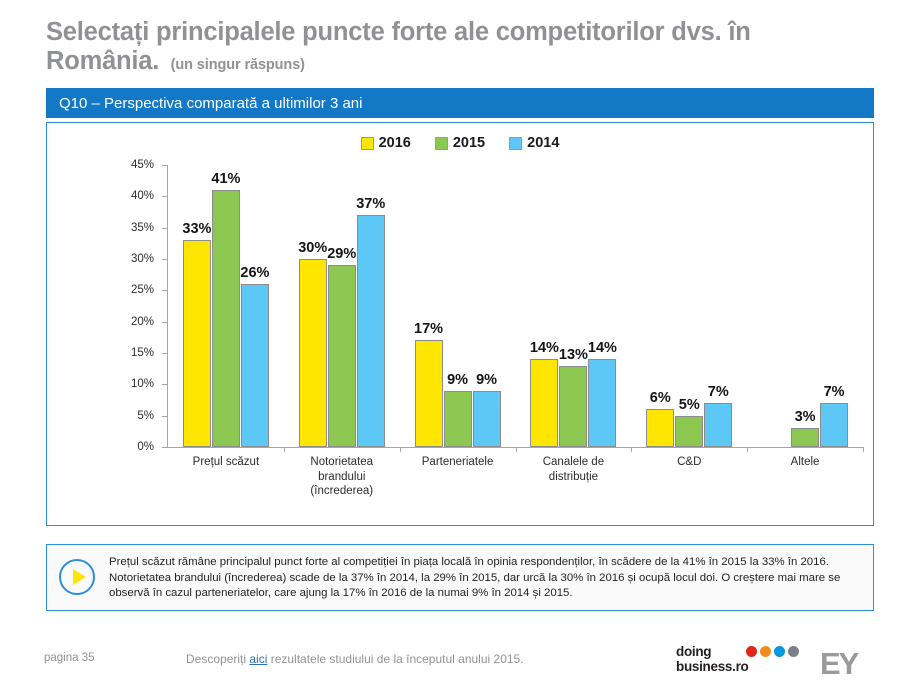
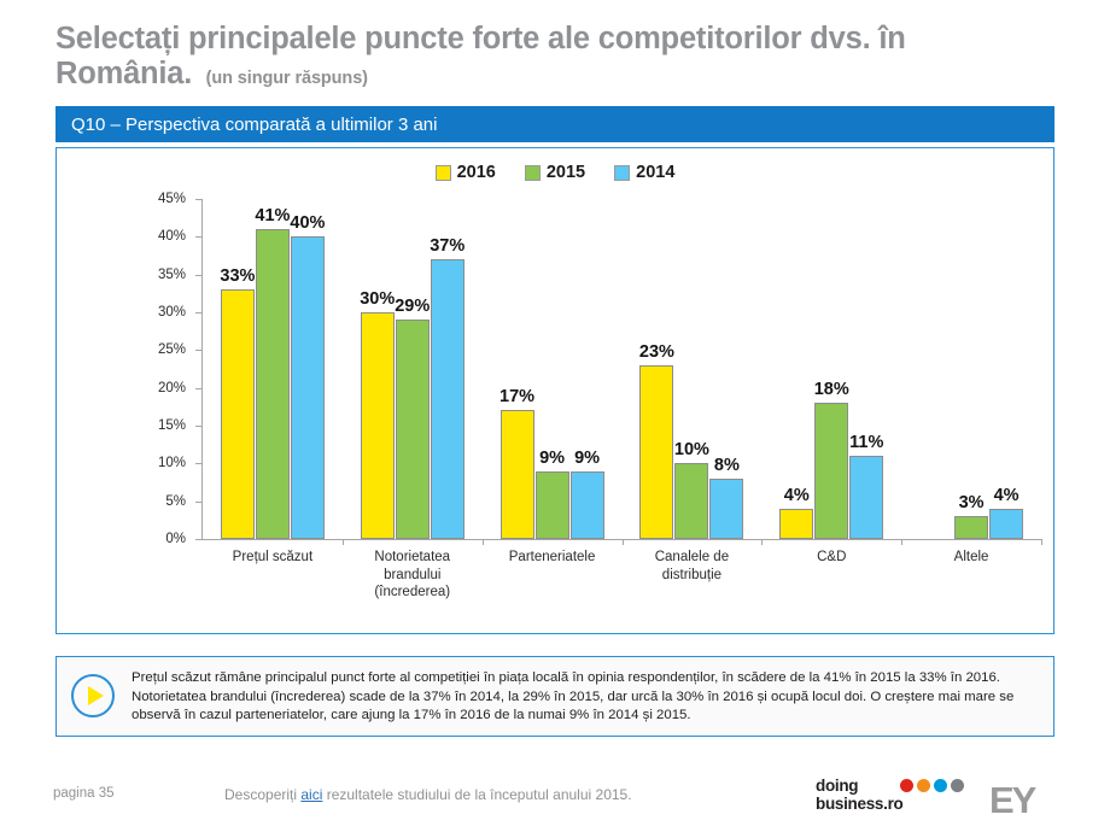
2014/Prețul scăzut: 26% -> 40%
2016/Canalele de distribuție: 14% -> 23%
2015/Canalele de distribuție: 13% -> 10%
2014/Canalele de distribuție: 14% -> 8%
2016/C&D: 6% -> 4%
2015/C&D: 5% -> 18%
2014/C&D: 7% -> 11%
2014/Altele: 7% -> 4%
